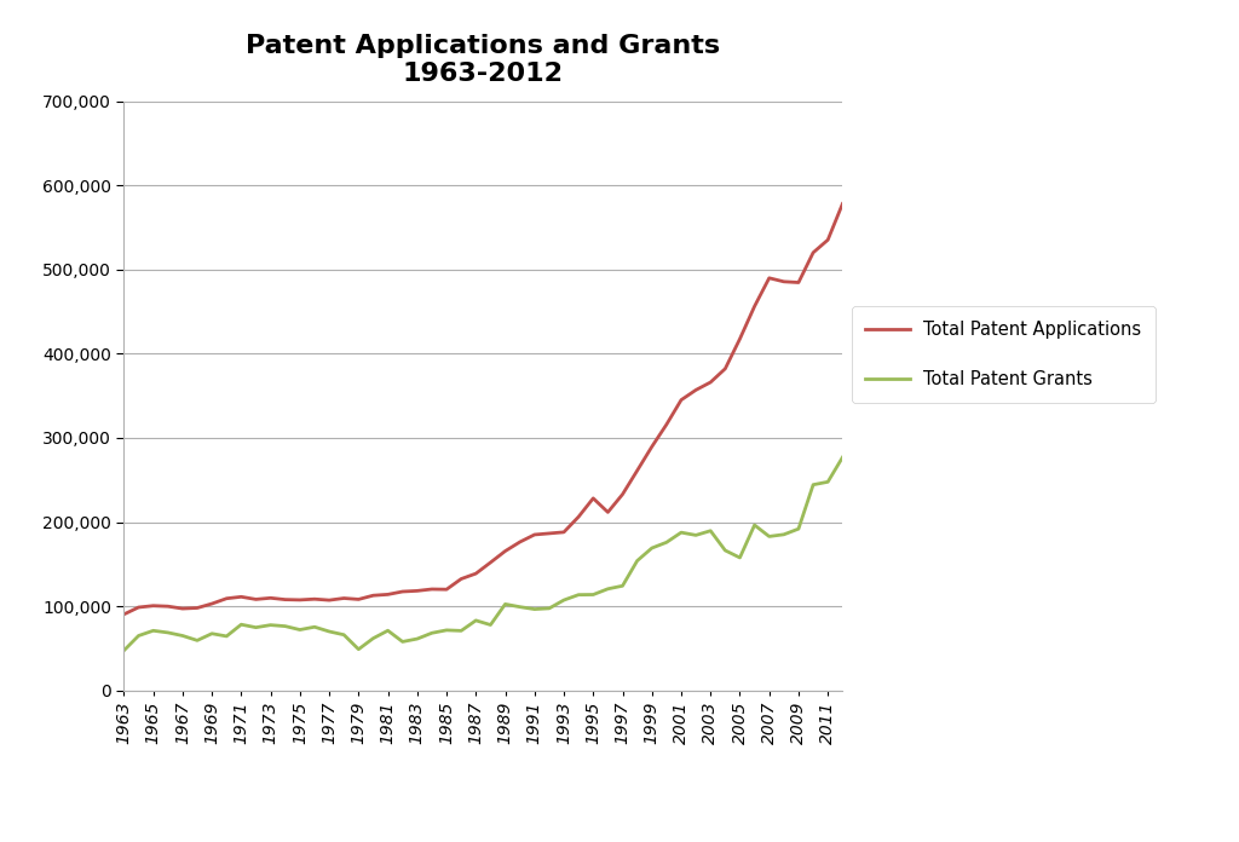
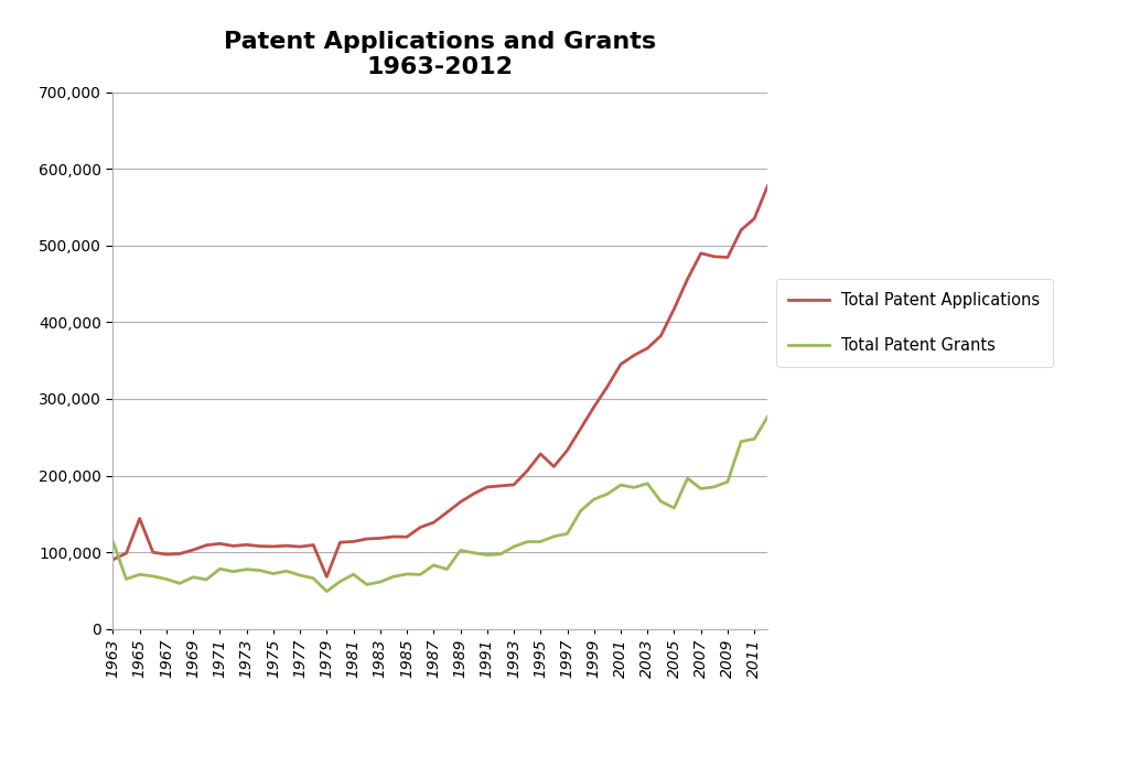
Total Patent Grants/1963: 47,000 -> 114,000
Total Patent Applications/1965: 101,000 -> 144,000
Total Patent Applications/1979: 108,000 -> 68,000
